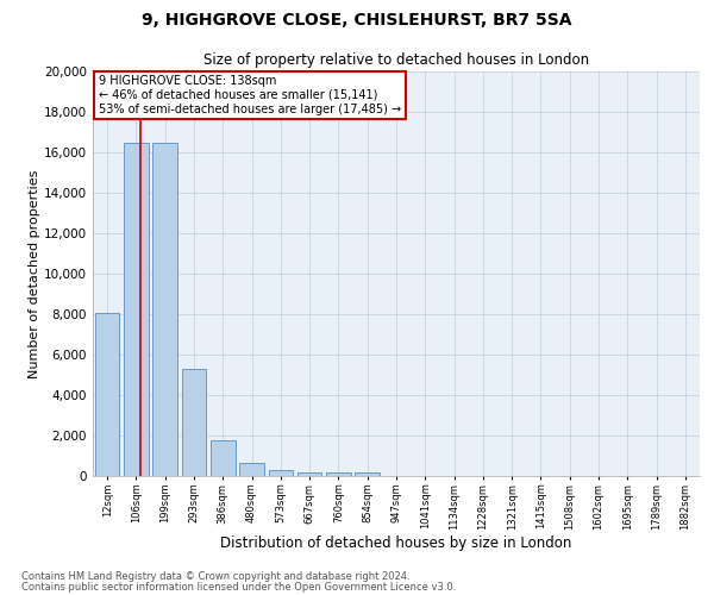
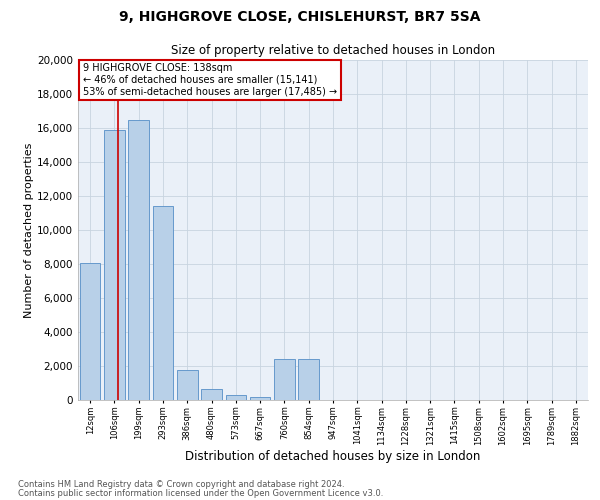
106sqm: 16,500 -> 15,900
293sqm: 5,300 -> 11,400
760sqm: 200 -> 2,400
854sqm: 200 -> 2,400
